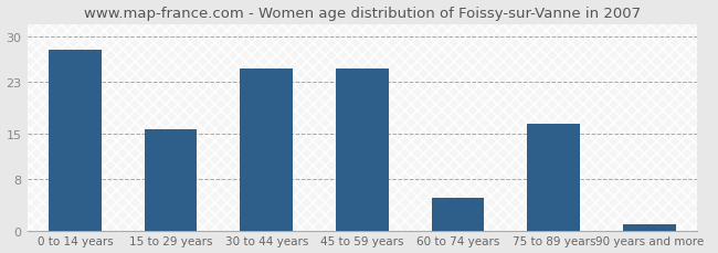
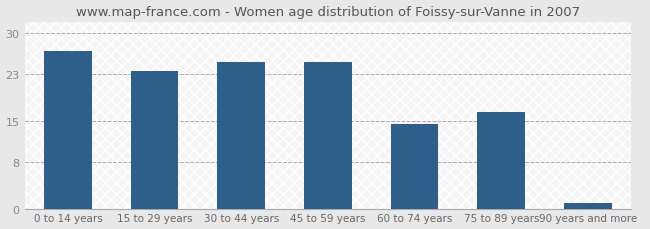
0 to 14 years: 28.0 -> 27.0
15 to 29 years: 15.6 -> 23.5
60 to 74 years: 5.0 -> 14.5
